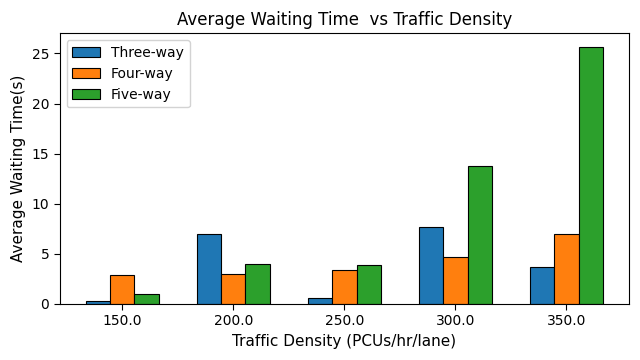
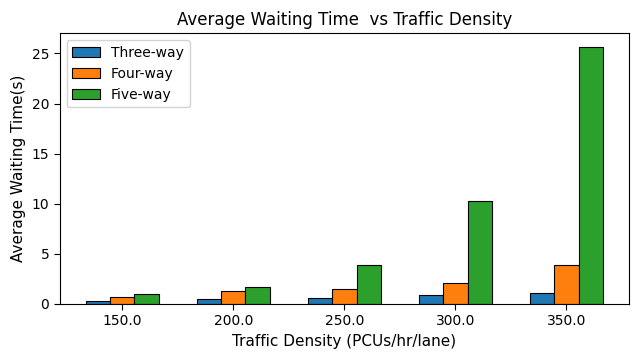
Four-way/150.0: 2.9 -> 0.7
Three-way/200.0: 7.0 -> 0.5
Four-way/200.0: 3.0 -> 1.3
Five-way/200.0: 4.0 -> 1.7
Four-way/250.0: 3.4 -> 1.5
Three-way/300.0: 7.7 -> 0.9
Four-way/300.0: 4.7 -> 2.1
Five-way/300.0: 13.8 -> 10.3
Three-way/350.0: 3.7 -> 1.1
Four-way/350.0: 7.0 -> 3.9
